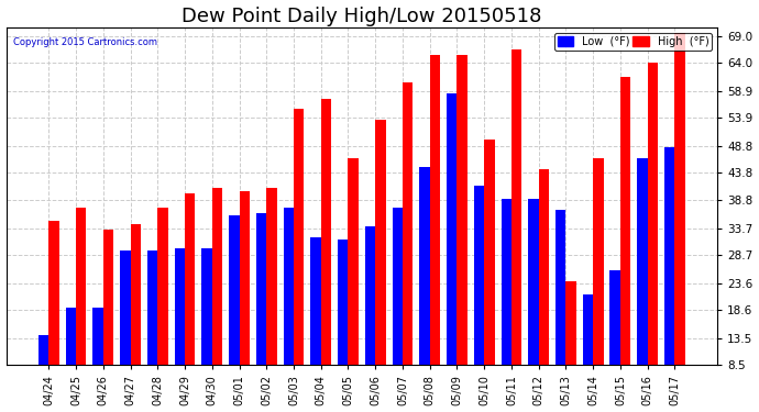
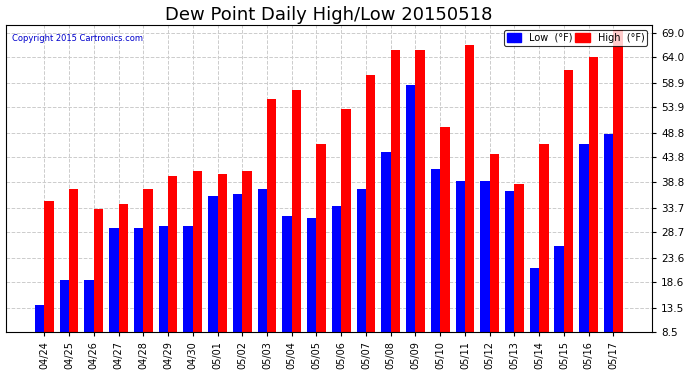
High (°F)/05/13: 24.0 -> 38.5
